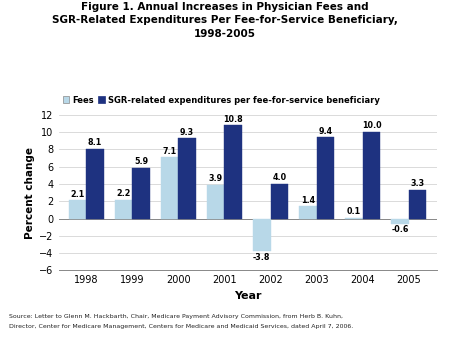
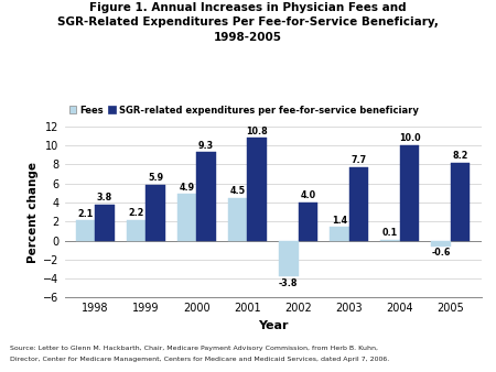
SGR-related expenditures per fee-for-service beneficiary/1998: 8.1 -> 3.8
Fees/2000: 7.1 -> 4.9
Fees/2001: 3.9 -> 4.5
SGR-related expenditures per fee-for-service beneficiary/2003: 9.4 -> 7.7
SGR-related expenditures per fee-for-service beneficiary/2005: 3.3 -> 8.2
